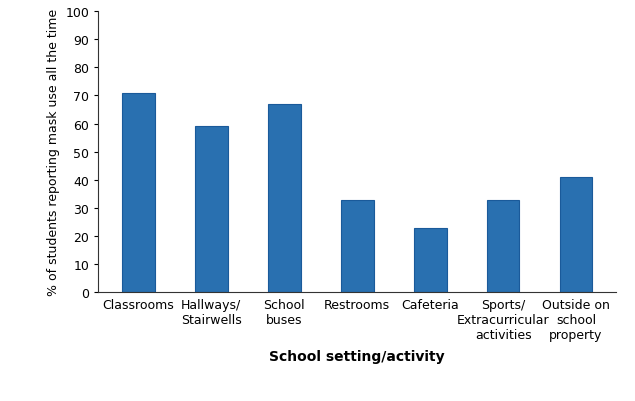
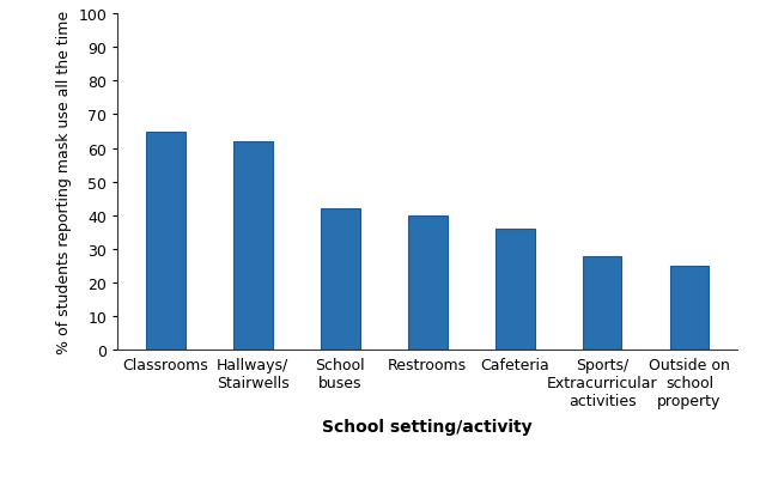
Classrooms: 71 -> 65
Hallways/ Stairwells: 59 -> 62
School buses: 67 -> 42
Restrooms: 33 -> 40
Cafeteria: 23 -> 36
Sports/ Extracurricular activities: 33 -> 28
Outside on school property: 41 -> 25
